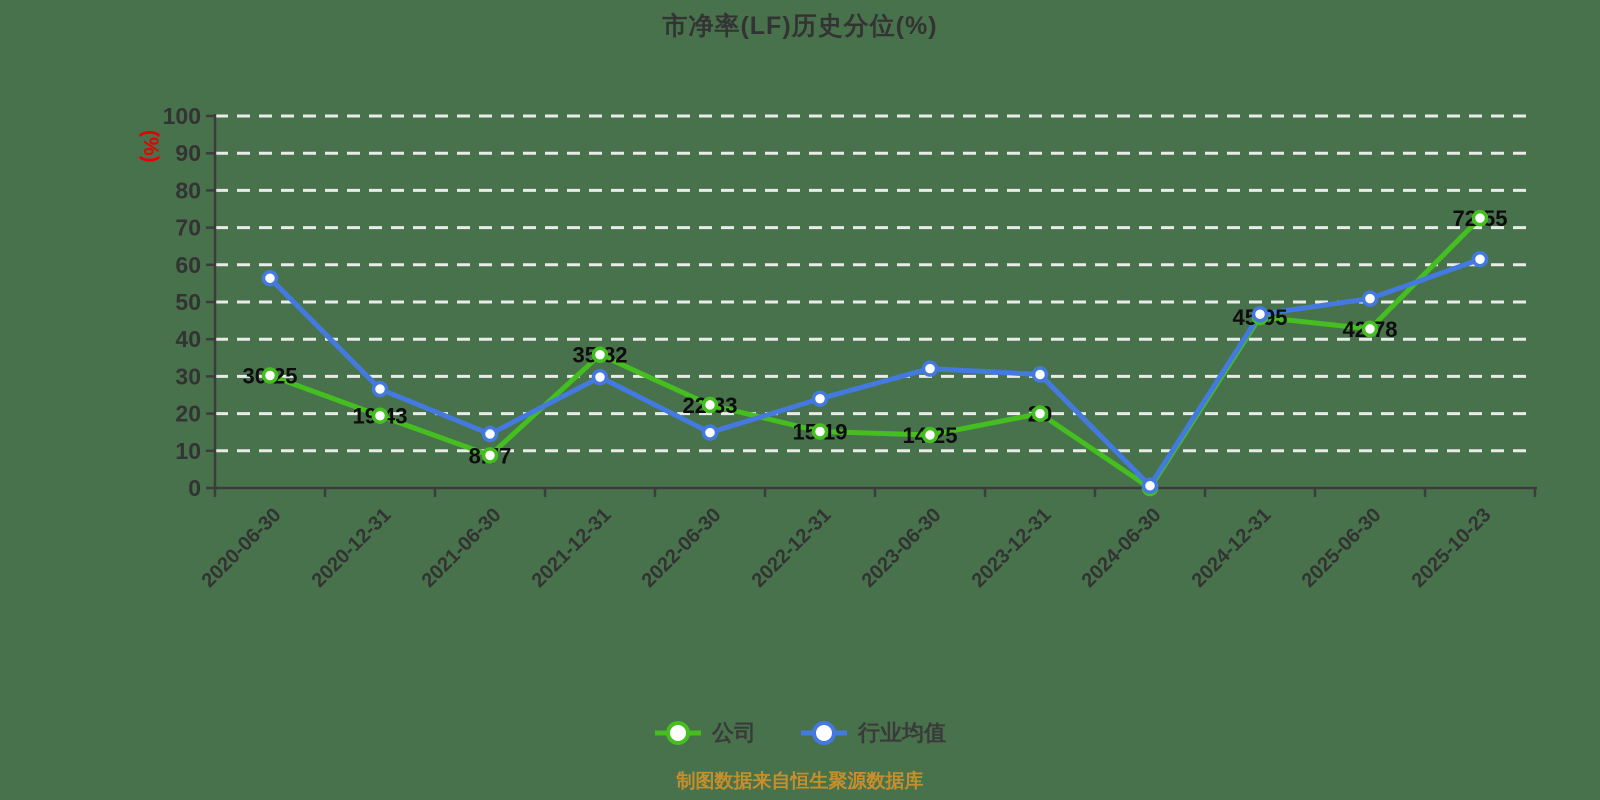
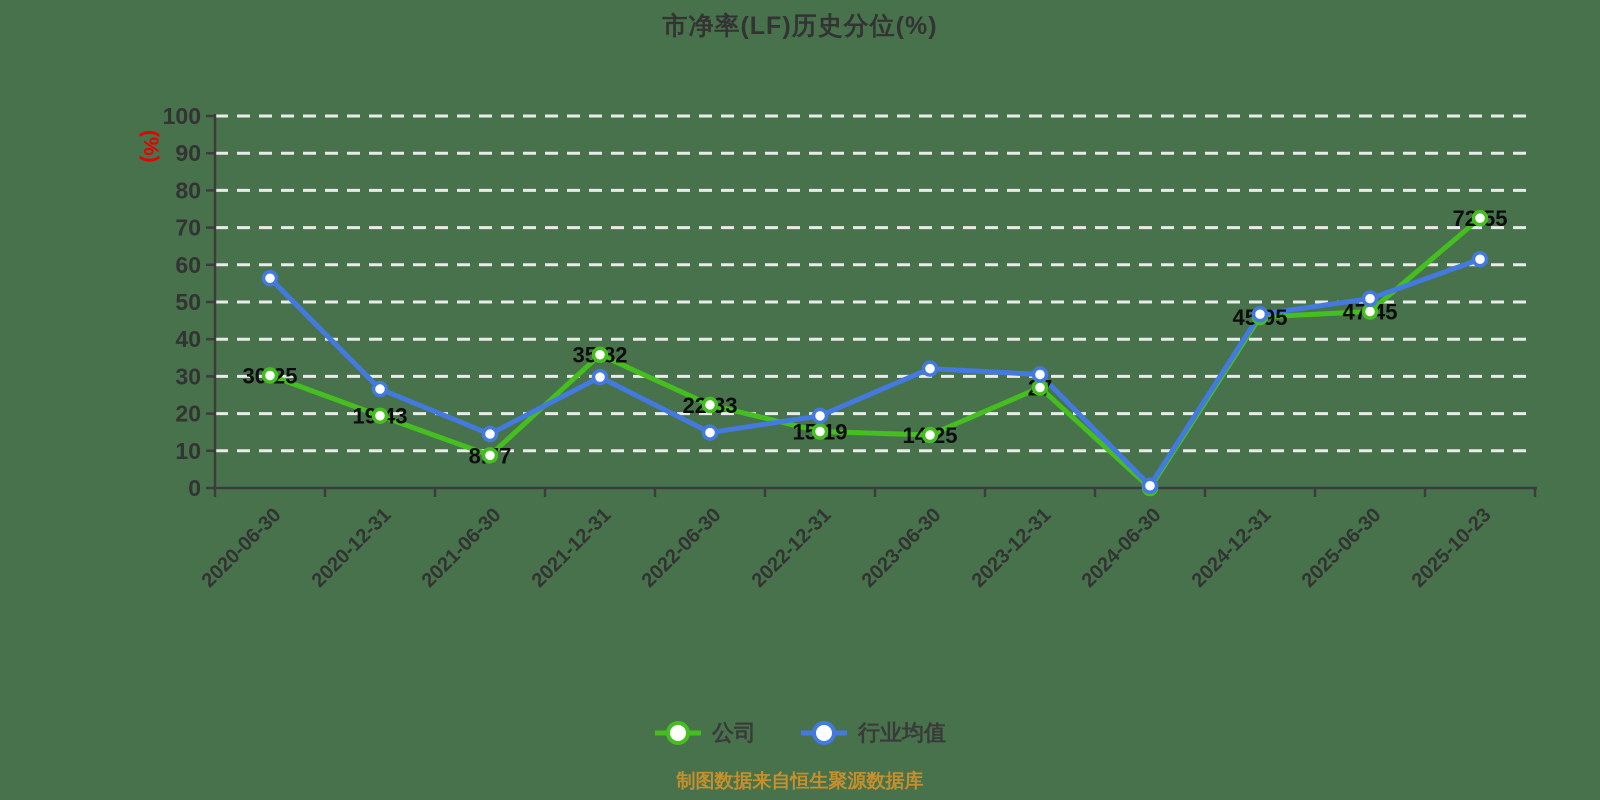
行业均值/2022-12-31: 24 -> 19
公司/2023-12-31: 20 -> 27
公司/2025-06-30: 42.78 -> 47.45
